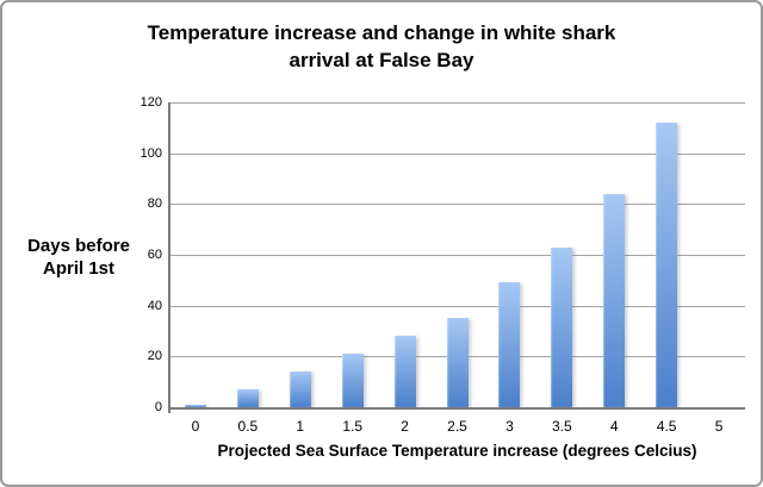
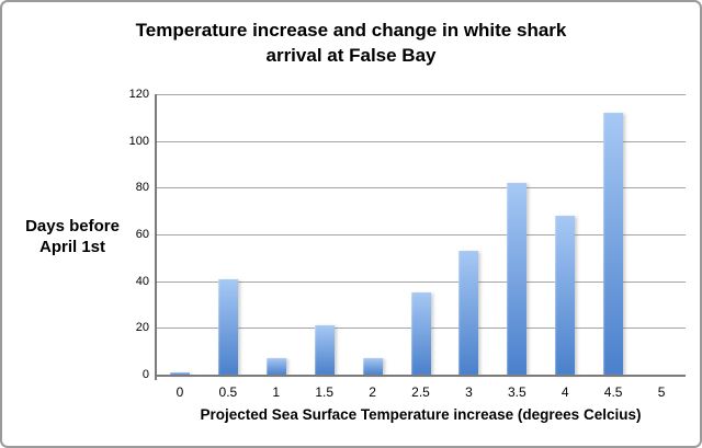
0.5: 7 -> 41
1: 14 -> 7
2: 28 -> 7
3: 49 -> 53
3.5: 63 -> 82
4: 84 -> 68
